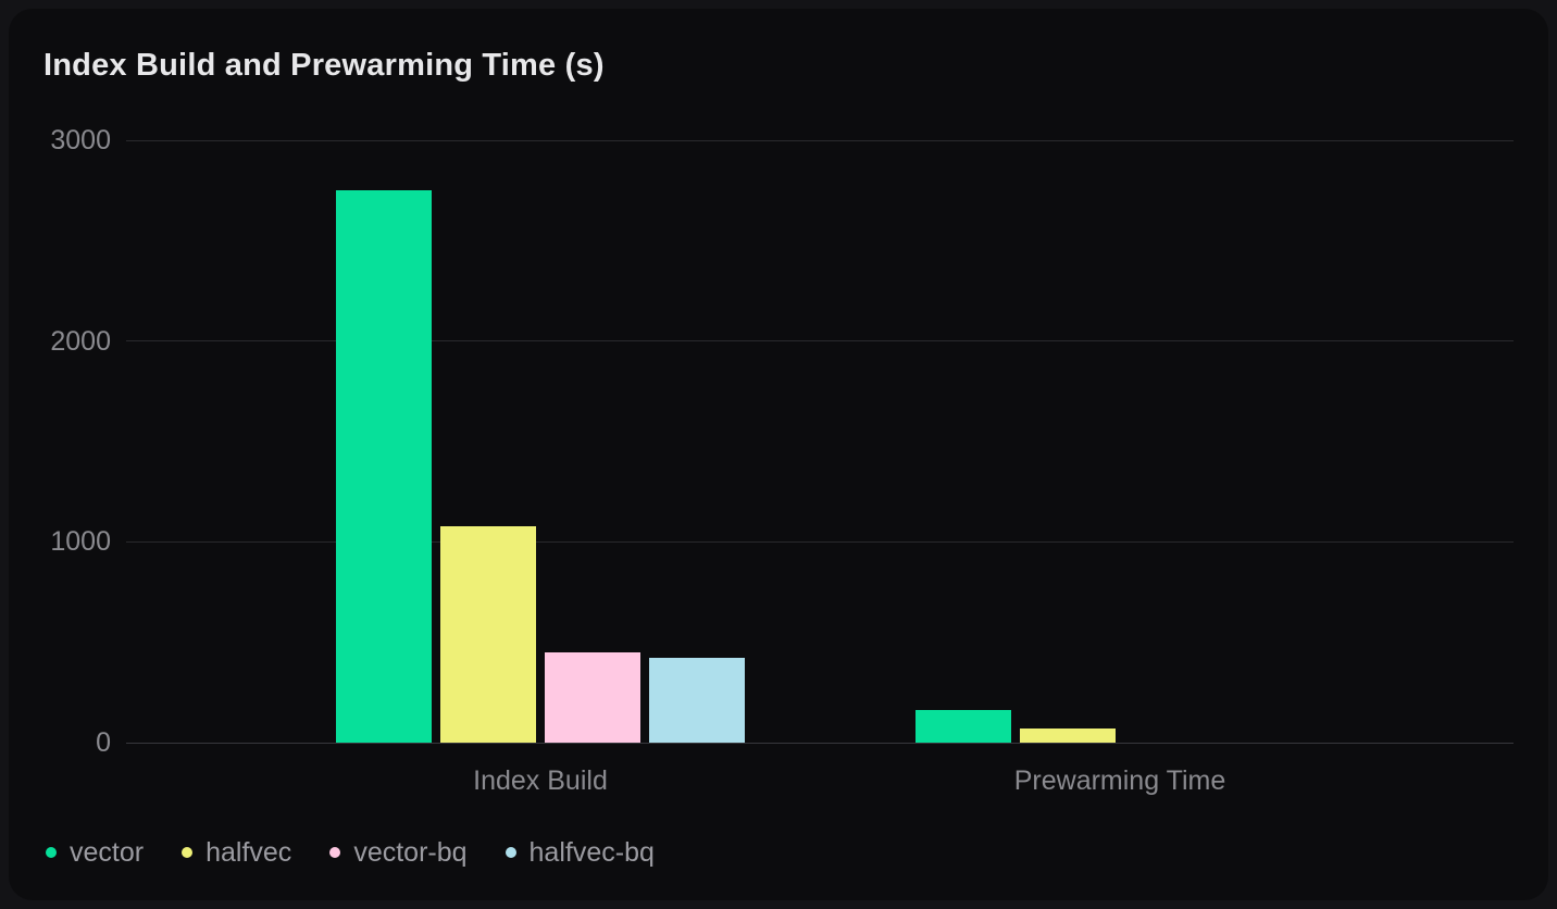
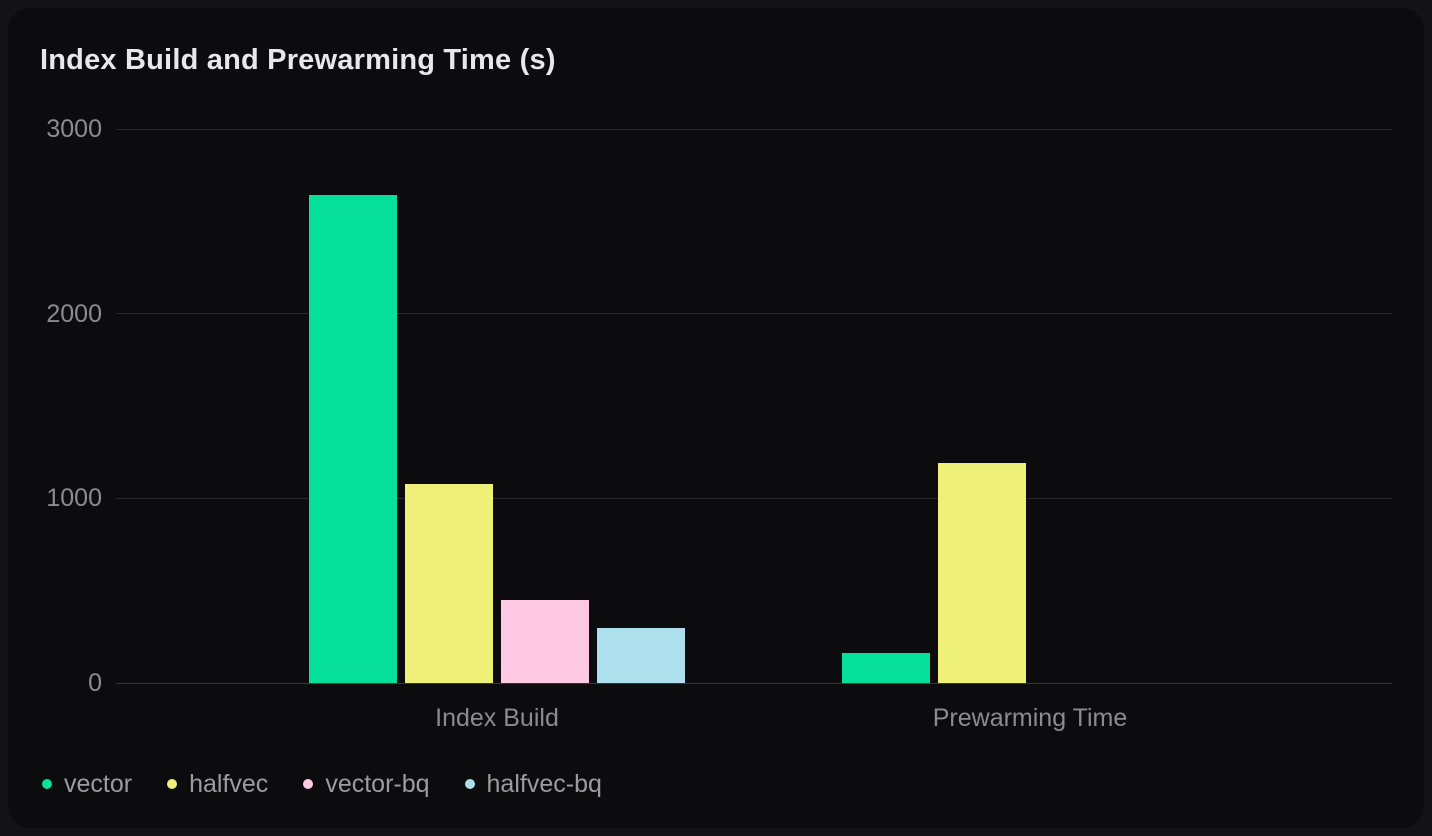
vector/Index Build: 2750 -> 2640
halfvec-bq/Index Build: 420 -> 300
halfvec/Prewarming Time: 70 -> 1190
